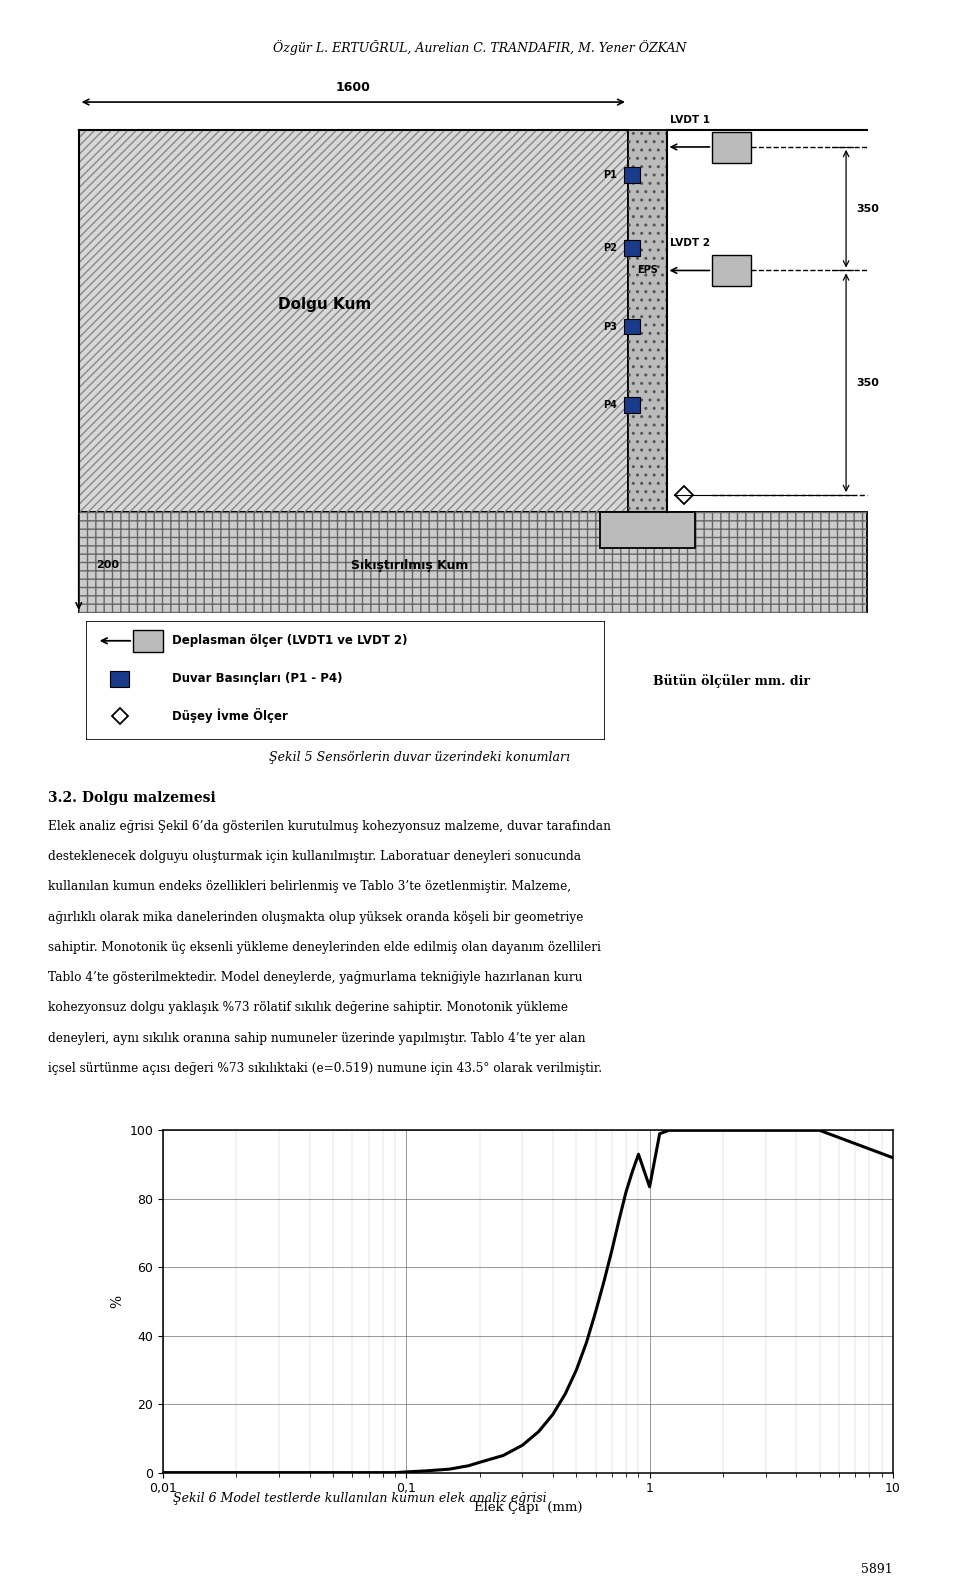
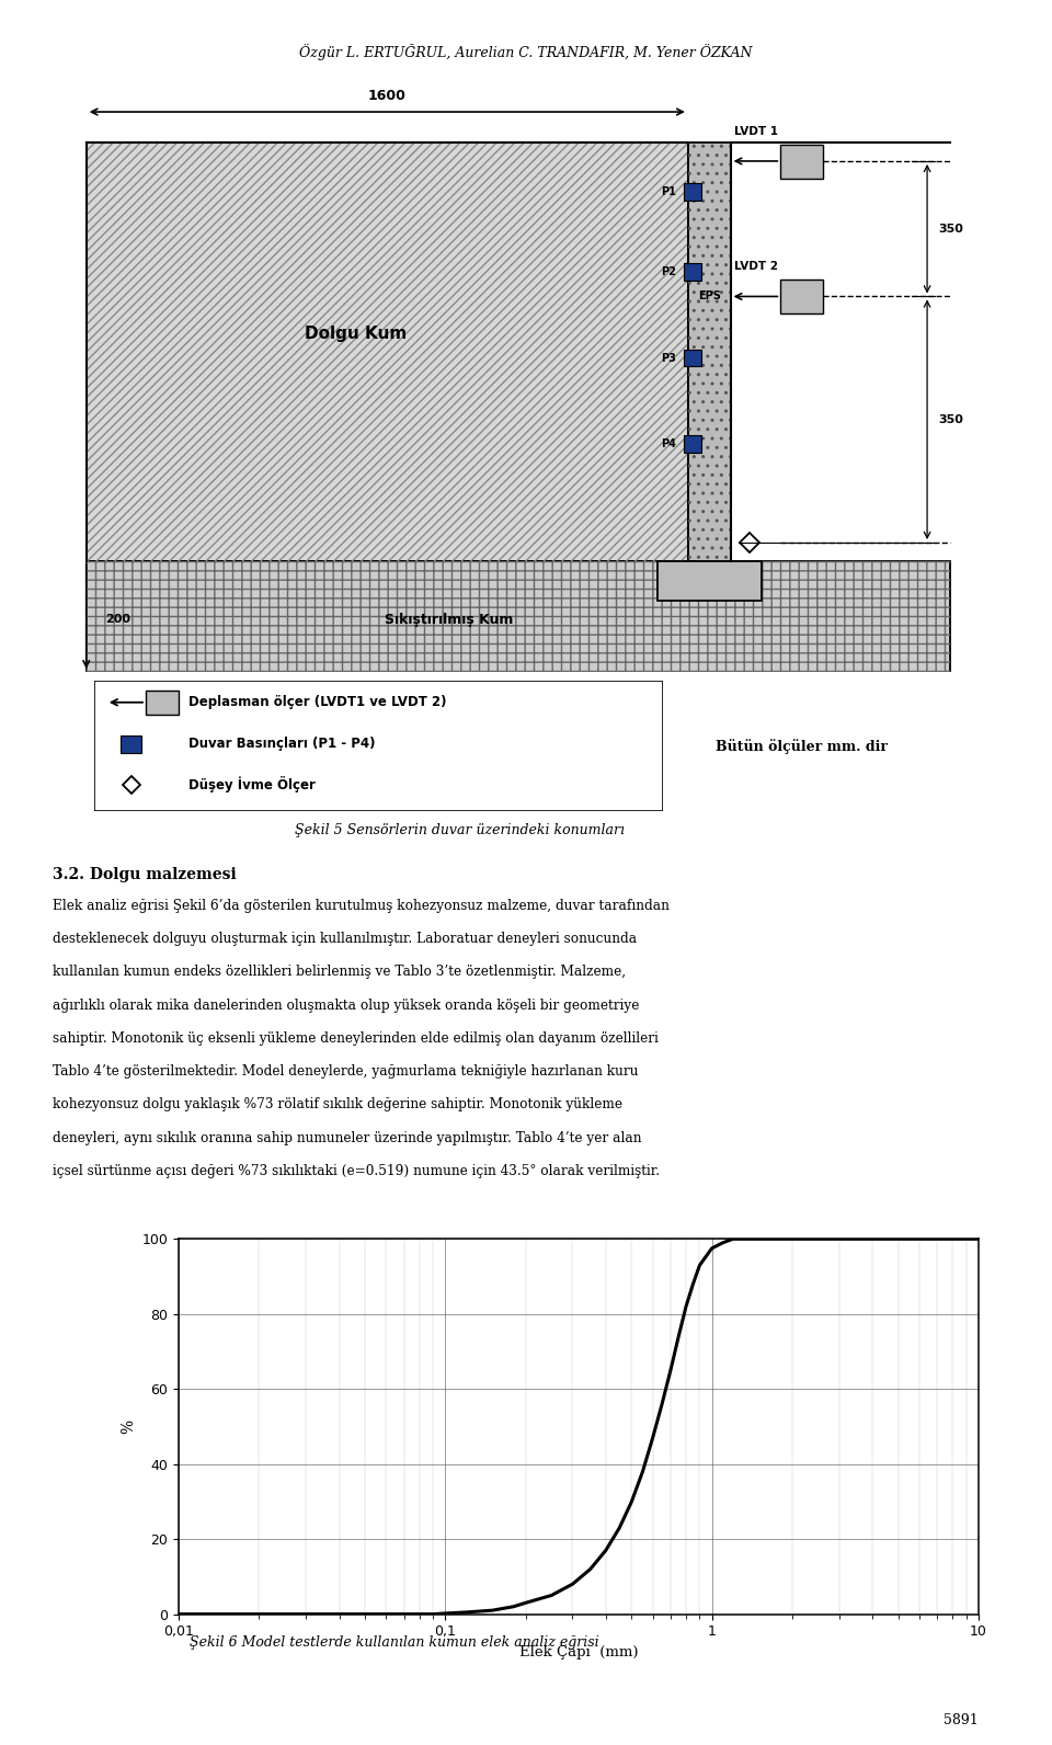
1: 83.5 -> 97.5
10: 92.0 -> 100.0
